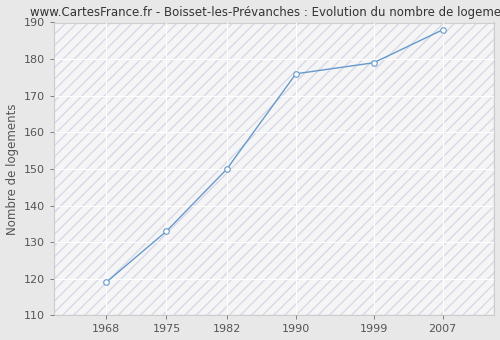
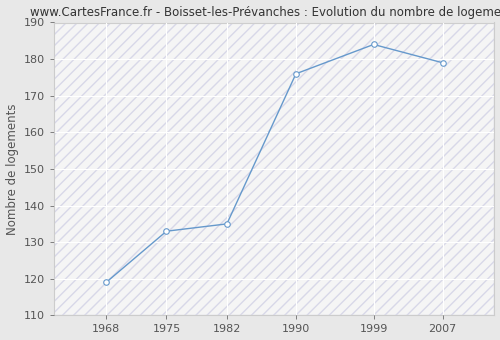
1982: 150 -> 135
1999: 179 -> 184
2007: 188 -> 179
